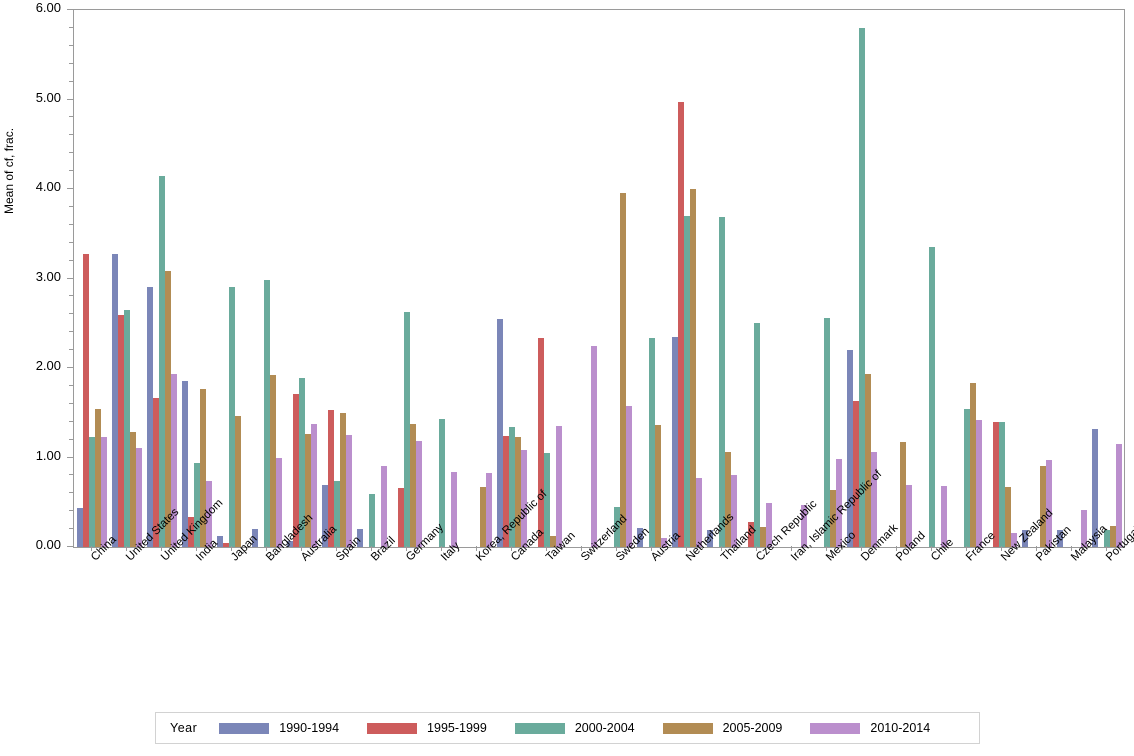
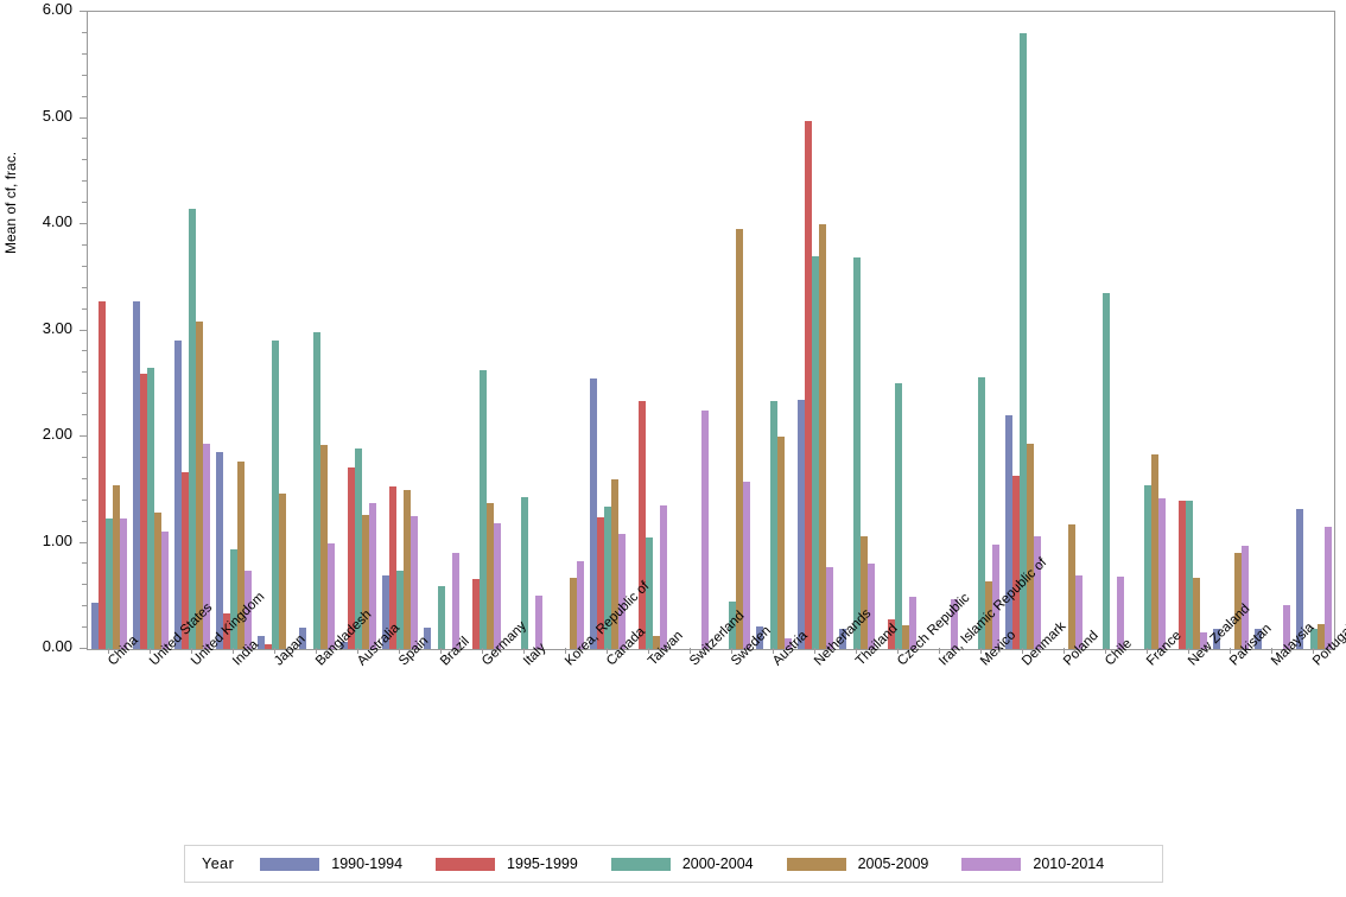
2010-2014/Italy: 0.8 -> 0.5
2005-2009/Canada: 1.2 -> 1.6
2005-2009/Austria: 1.4 -> 2.0
